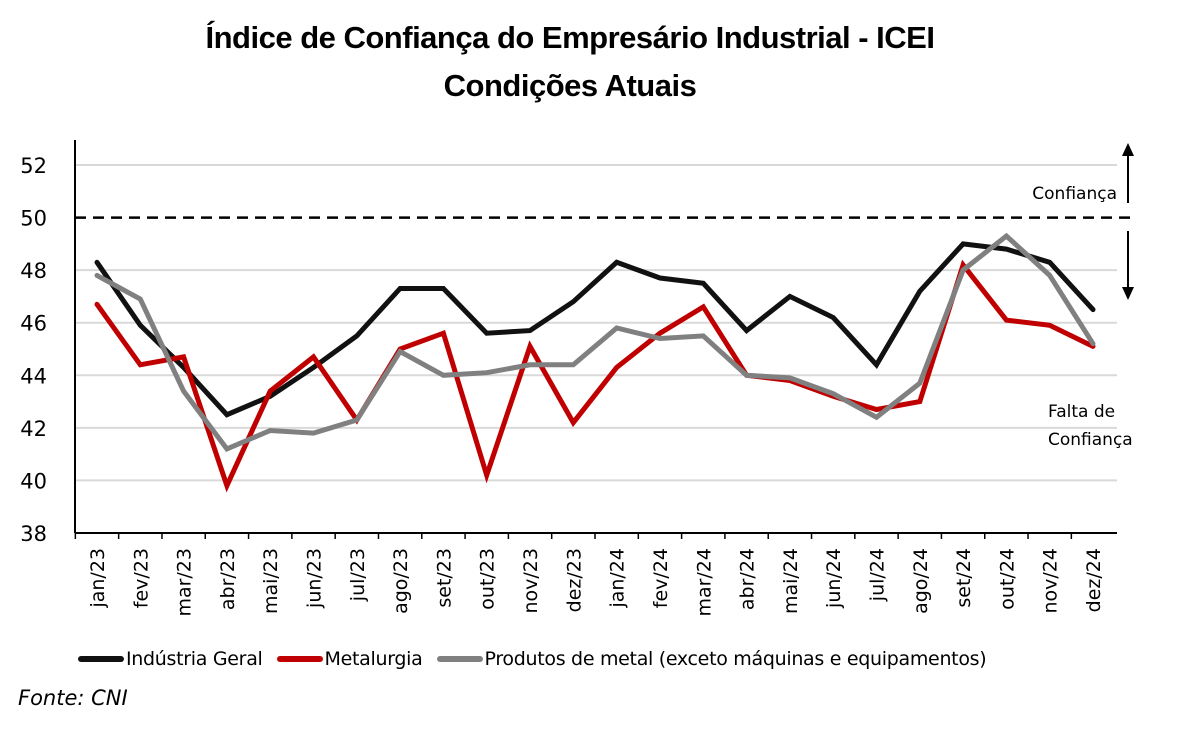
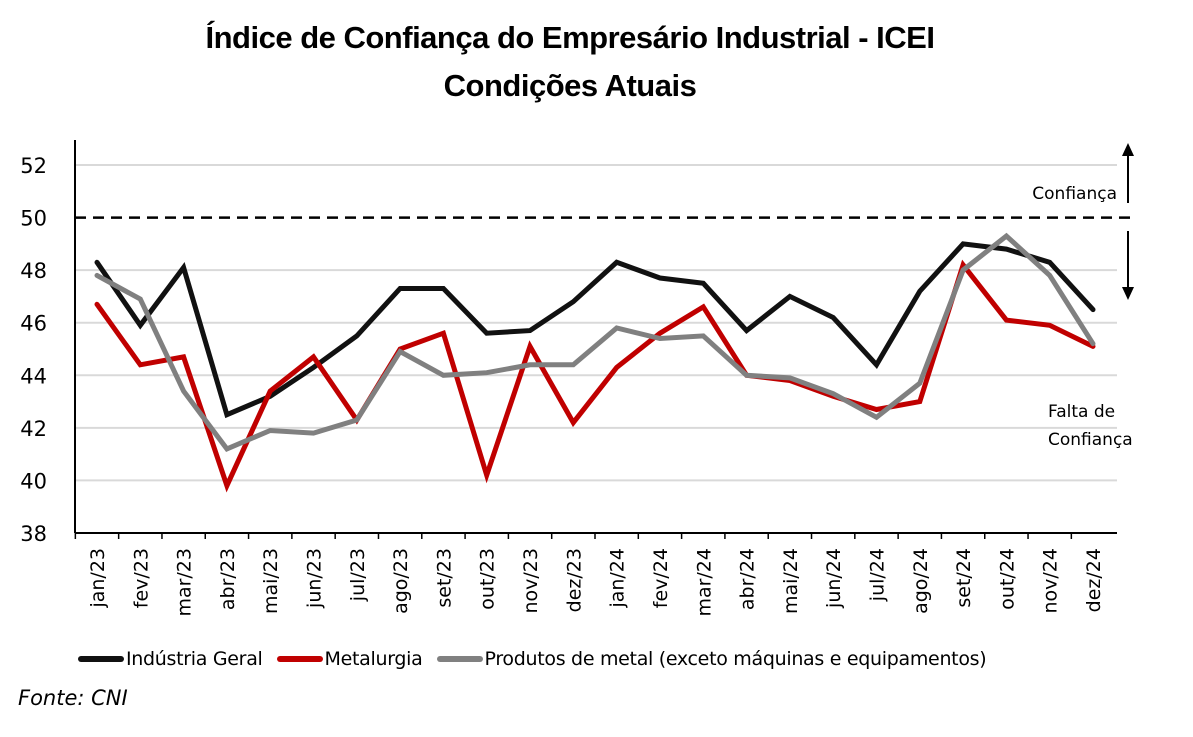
Indústria Geral/mar/23: 44.3 -> 48.1
